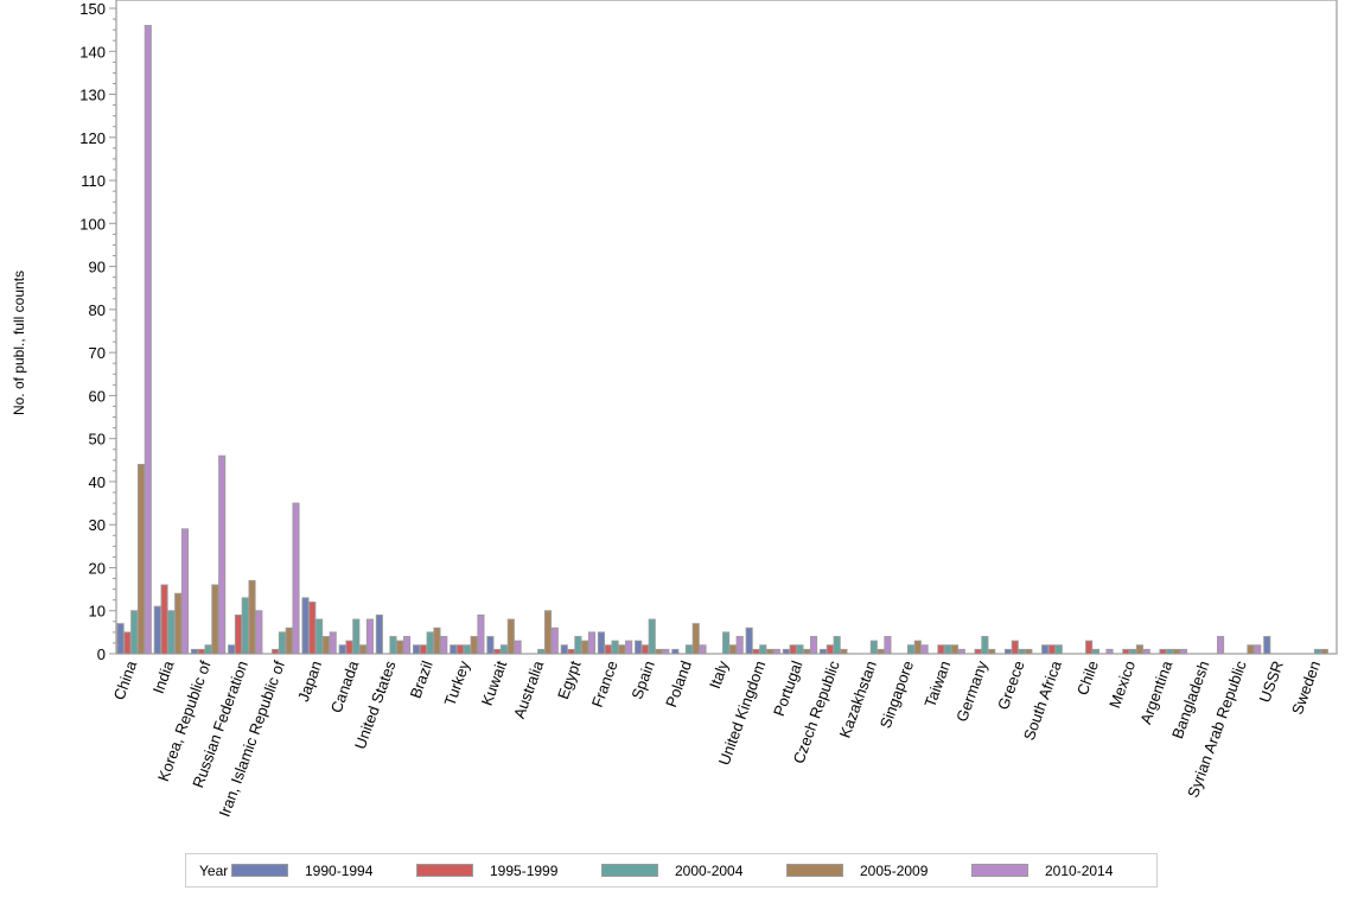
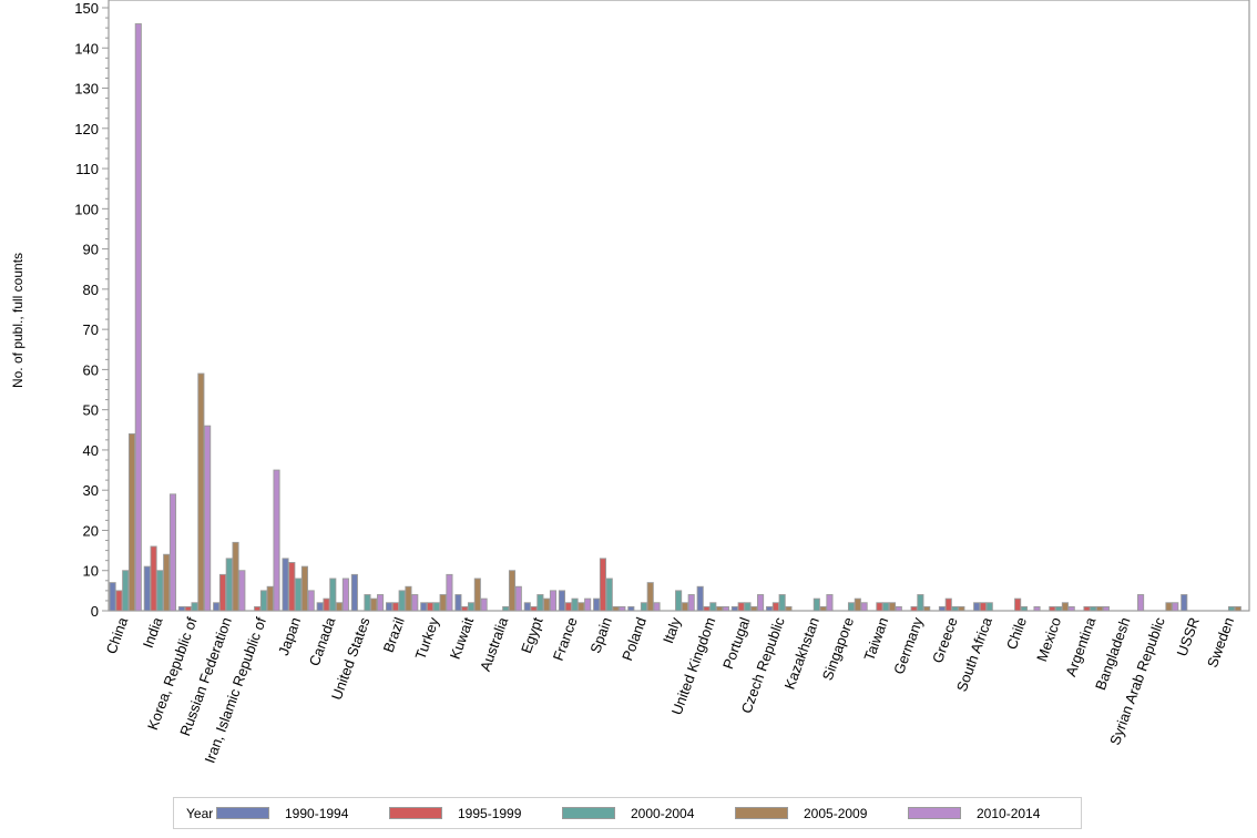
2005-2009/Korea, Republic of: 16 -> 59
2005-2009/Japan: 4 -> 11
1995-1999/Spain: 2 -> 13
